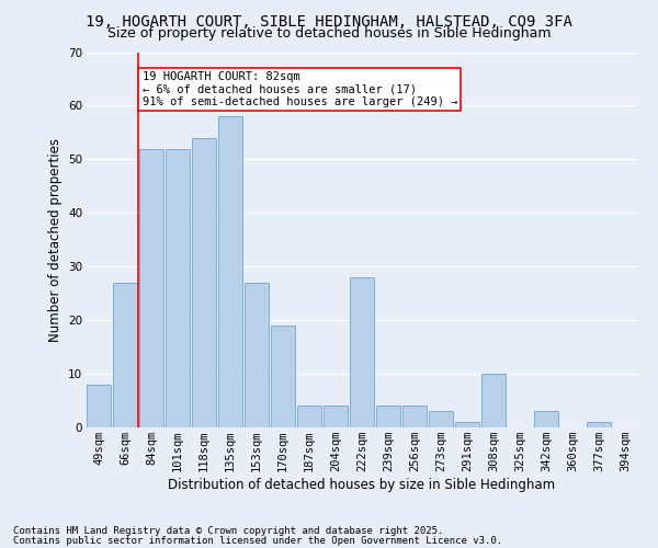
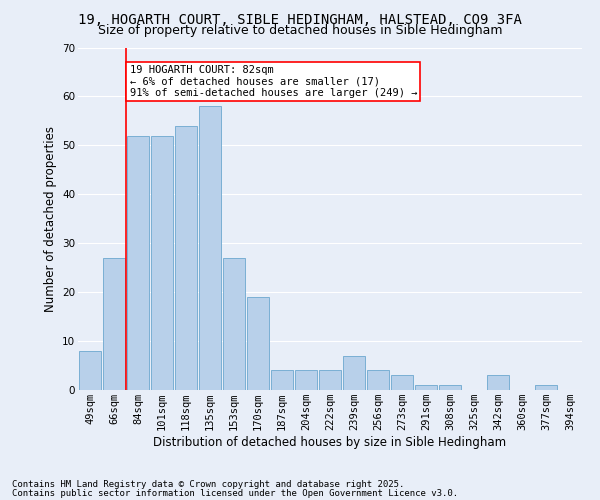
222sqm: 28 -> 4
239sqm: 4 -> 7
308sqm: 10 -> 1
